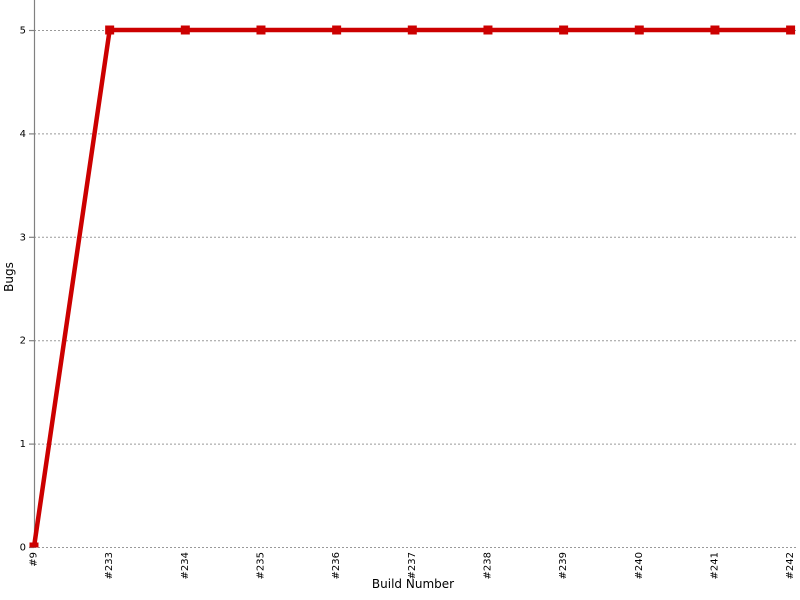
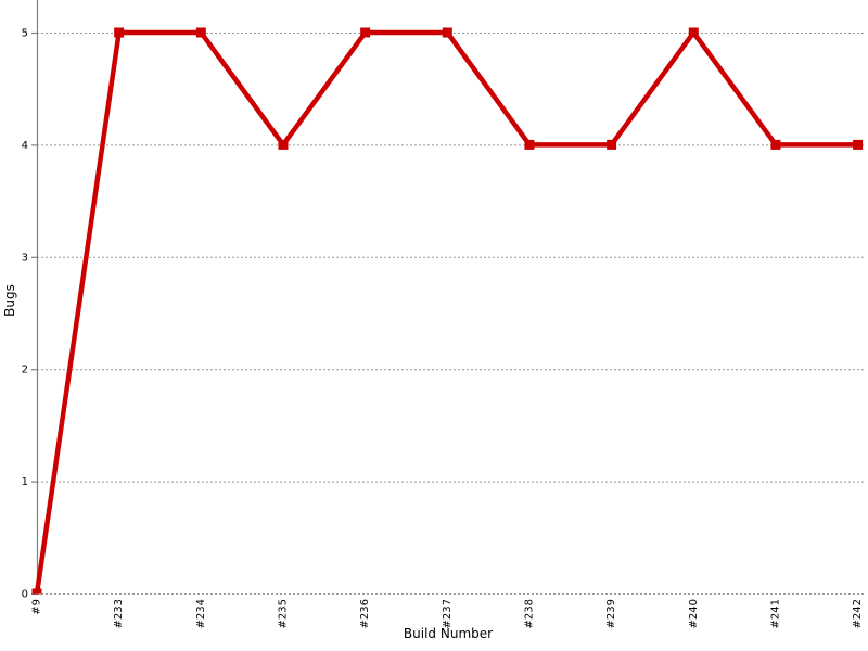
#235: 5 -> 4
#238: 5 -> 4
#239: 5 -> 4
#241: 5 -> 4
#242: 5 -> 4
